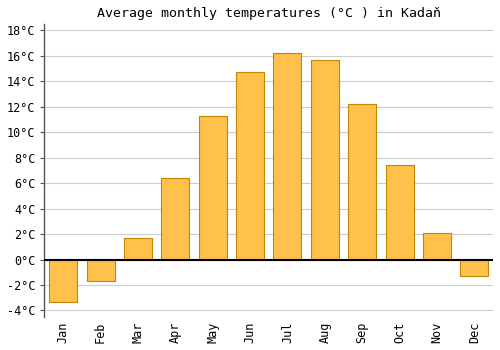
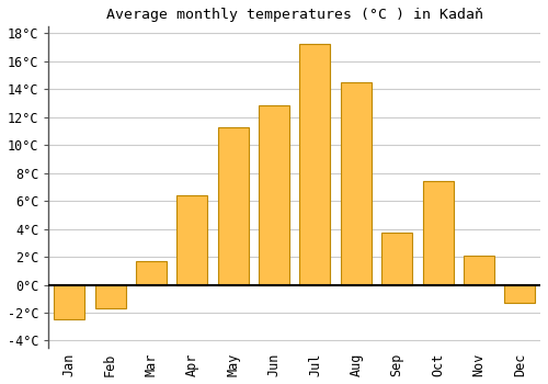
Jan: -3.3°C -> -2.5°C
Jun: 14.7°C -> 12.8°C
Jul: 16.2°C -> 17.2°C
Aug: 15.7°C -> 14.5°C
Sep: 12.2°C -> 3.7°C
